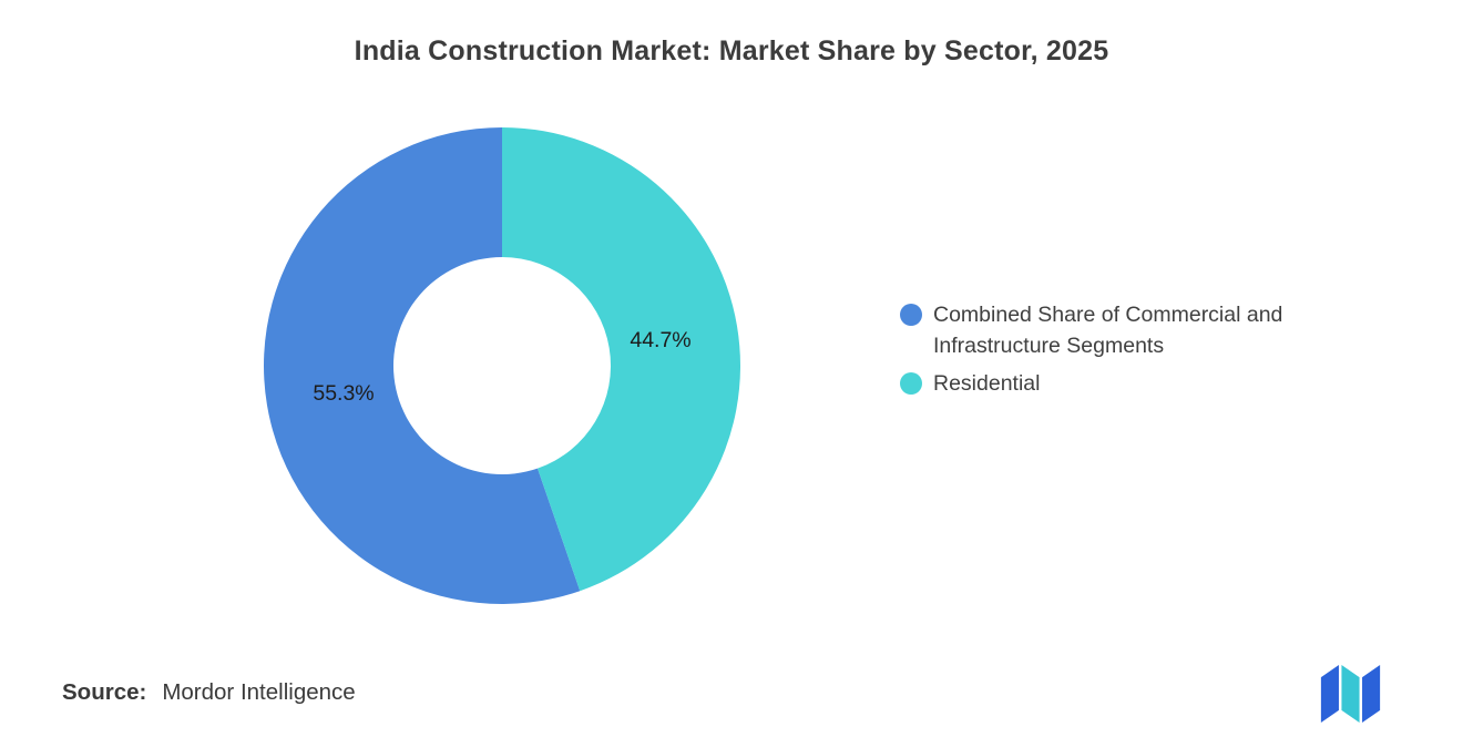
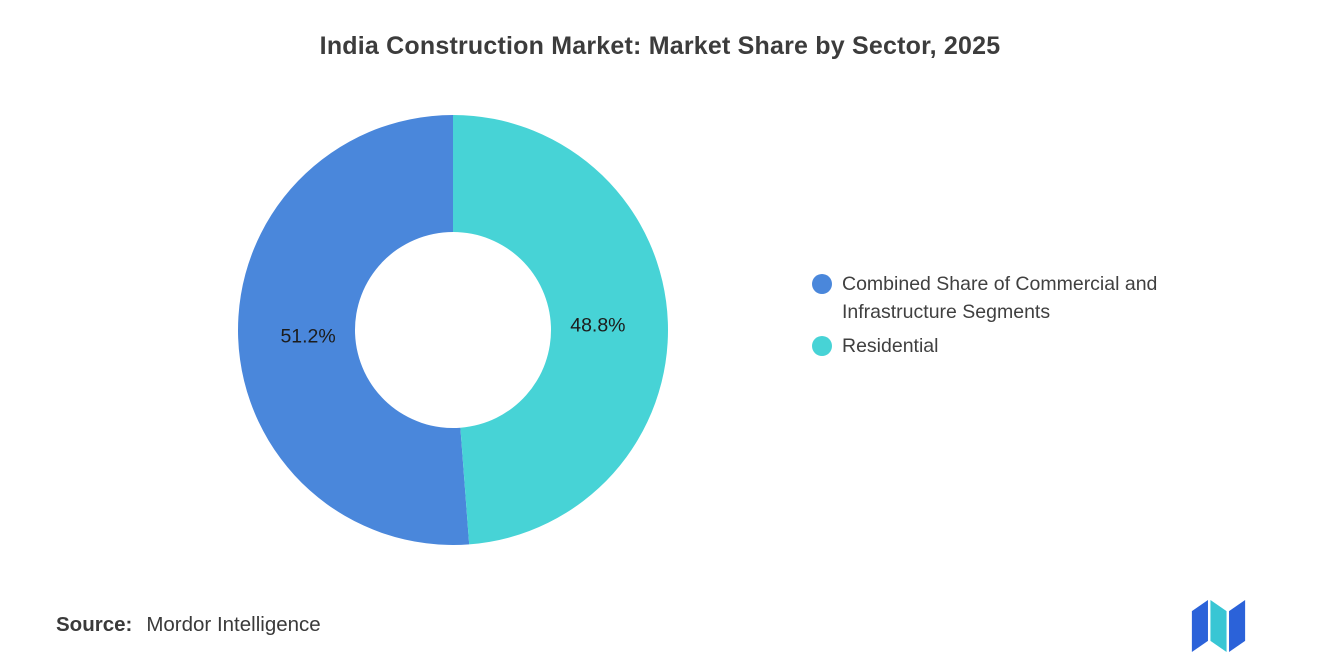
Combined Share of Commercial and Infrastructure Segments: 55.3% -> 51.2%
Residential: 44.7% -> 48.8%
